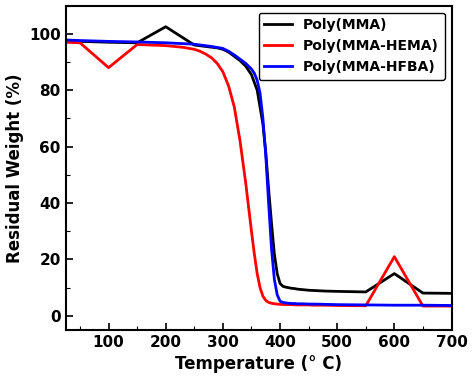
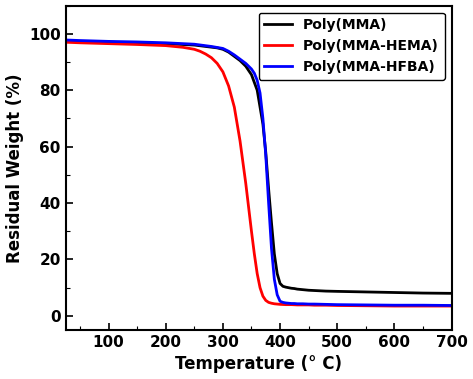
Poly(MMA-HEMA)/100: 88.0 -> 96.5
Poly(MMA)/200: 102.5 -> 96.5
Poly(MMA)/600: 15.0 -> 8.3
Poly(MMA-HEMA)/600: 21.0 -> 3.5
